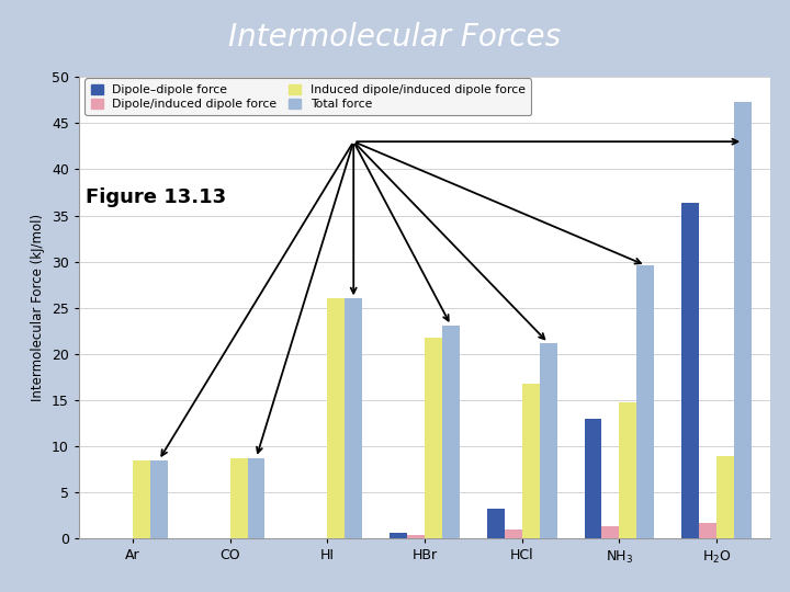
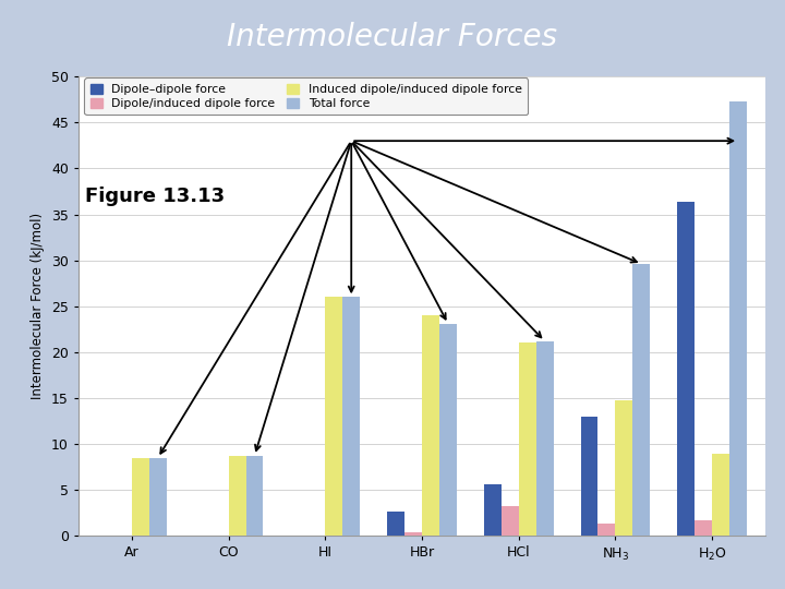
Dipole–dipole force/HBr: 0.6 -> 2.6
Induced dipole/induced dipole force/HBr: 21.8 -> 24.0
Dipole–dipole force/HCl: 3.3 -> 5.6
Dipole/induced dipole force/HCl: 1.0 -> 3.2
Induced dipole/induced dipole force/HCl: 16.8 -> 21.0
